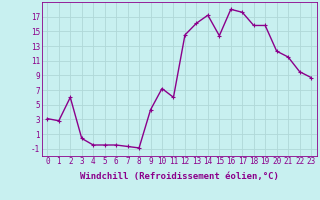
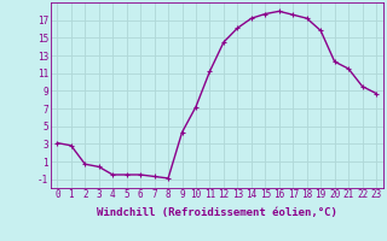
2: 6.0 -> 0.7
11: 6.0 -> 11.2
15: 14.4 -> 17.7
18: 15.8 -> 17.2
